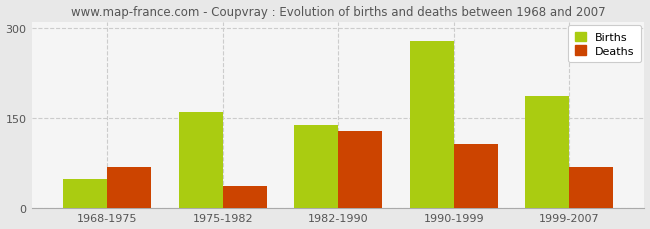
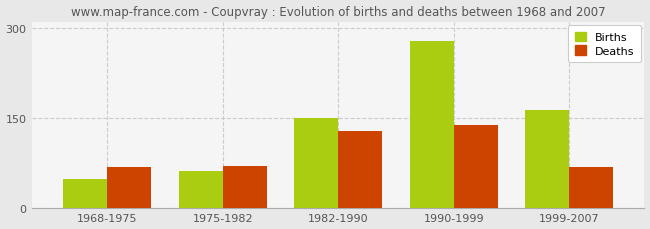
Births/1975-1982: 160 -> 62
Deaths/1975-1982: 36 -> 70
Births/1982-1990: 138 -> 150
Deaths/1990-1999: 106 -> 138
Births/1999-2007: 186 -> 163
